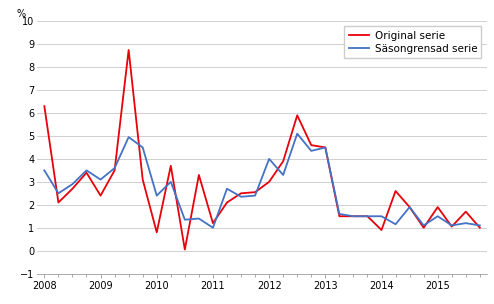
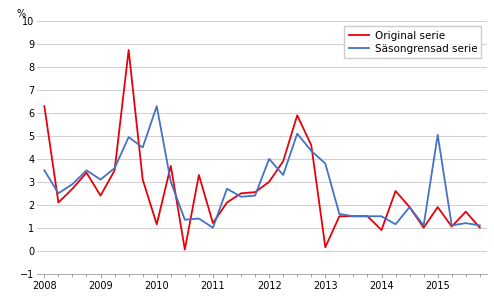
Original serie/2010: 0.80 -> 1.15
Säsongrensad serie/2010: 2.40 -> 6.30
Original serie/2013: 4.50 -> 0.15
Säsongrensad serie/2013: 4.50 -> 3.80
Säsongrensad serie/2015: 1.50 -> 5.05
